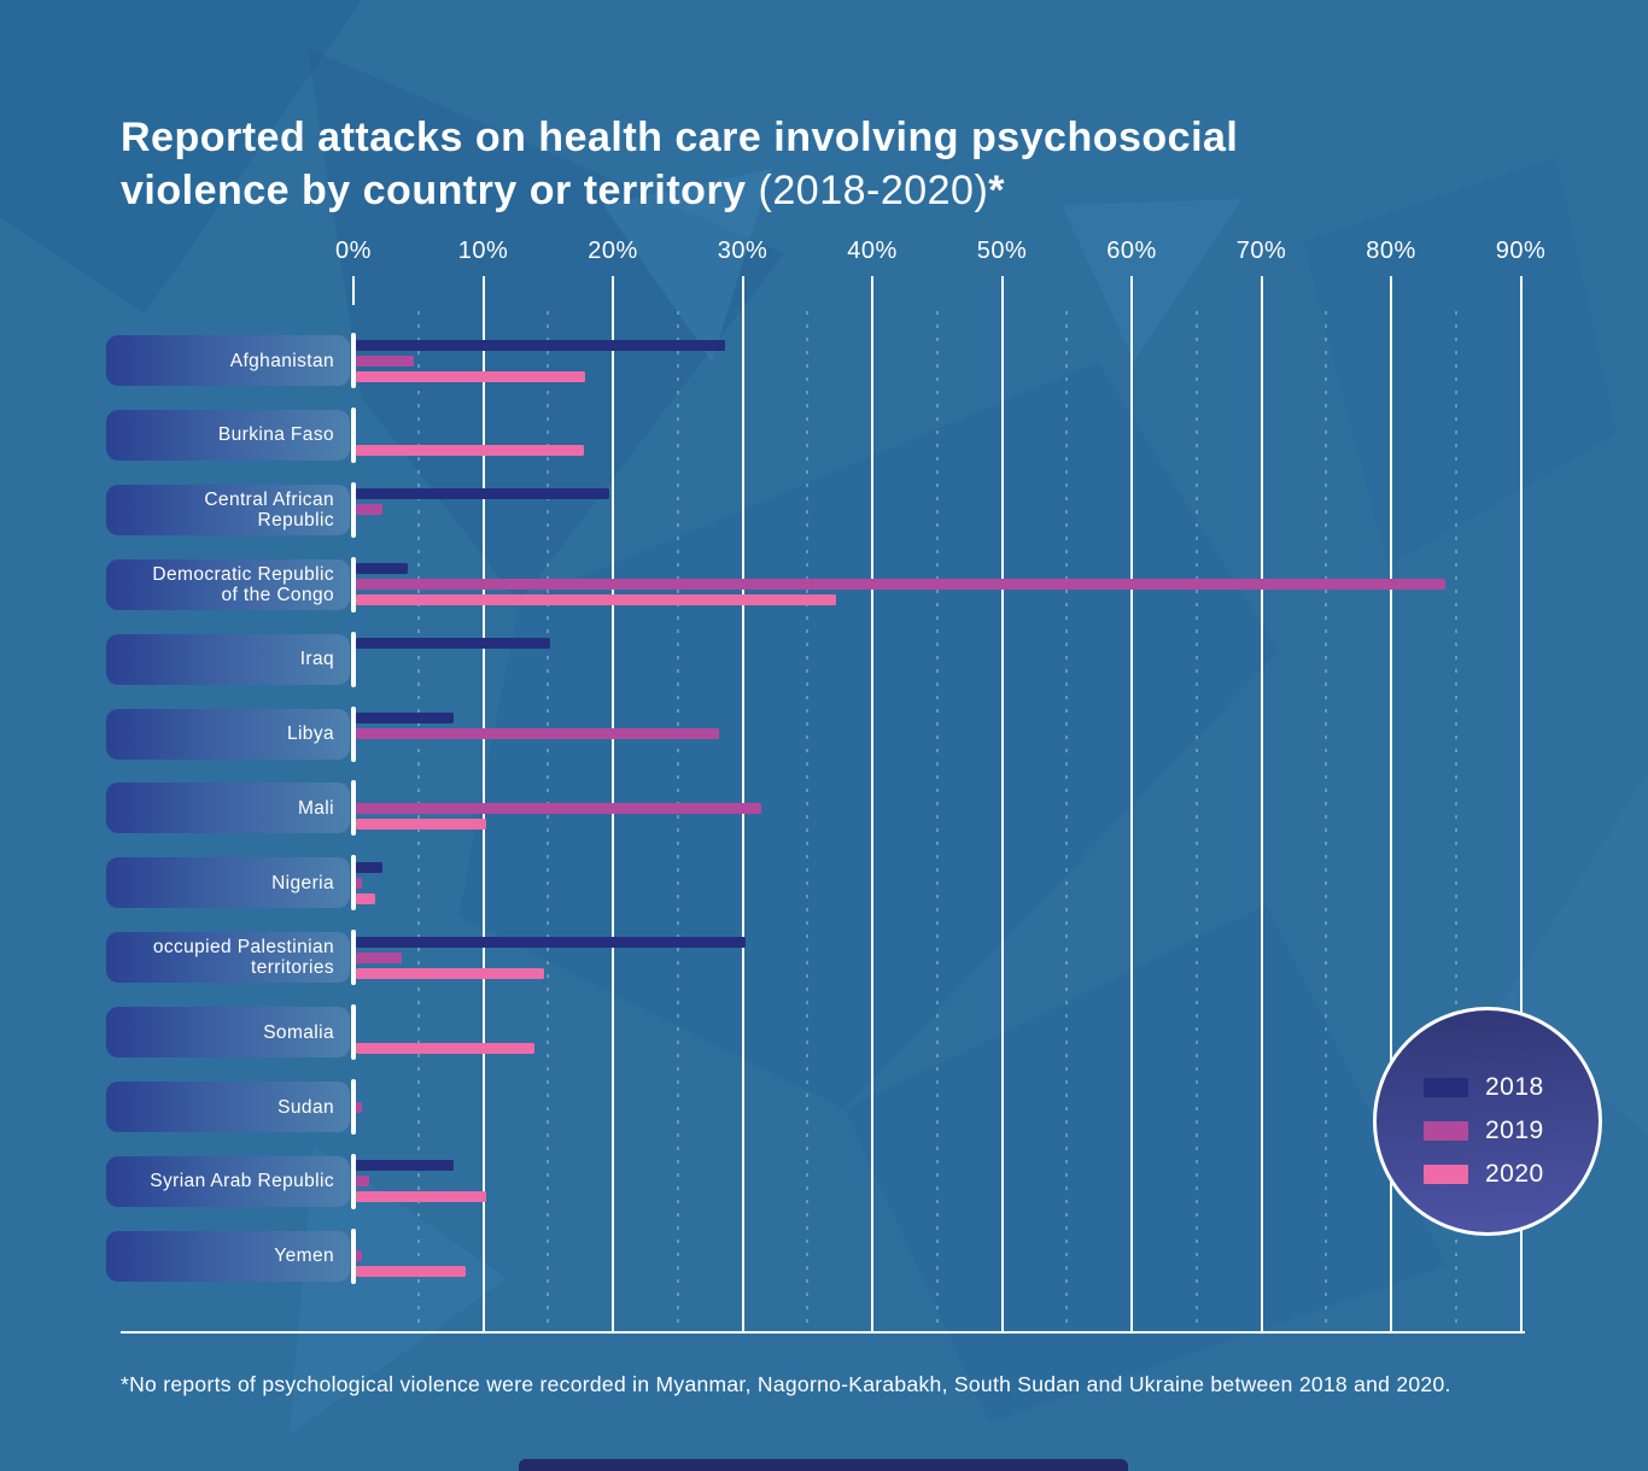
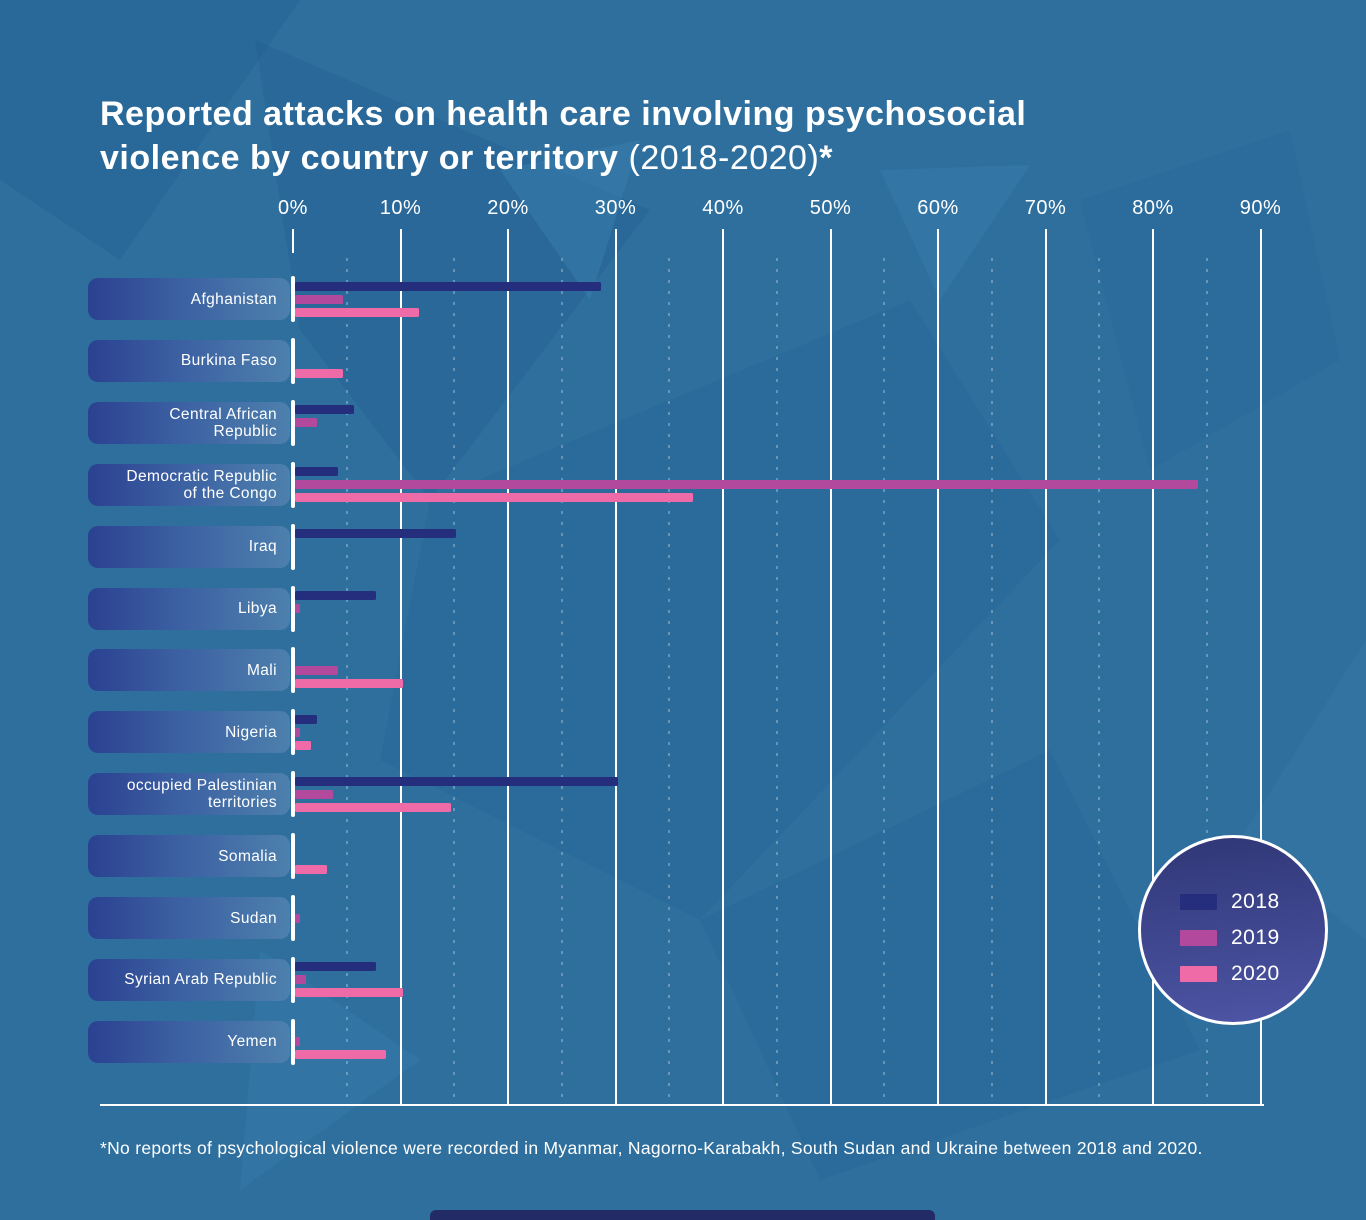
2020/Afghanistan: 17.7% -> 11.5%
2020/Burkina Faso: 17.6% -> 4.5%
2018/Central African Republic: 19.5% -> 5.5%
2019/Libya: 28.0% -> 0.5%
2019/Mali: 31.3% -> 4.0%
2020/Somalia: 13.8% -> 3.0%
